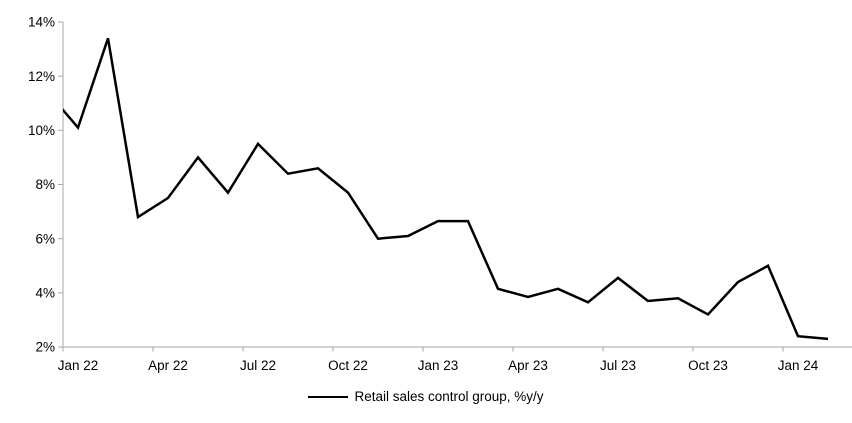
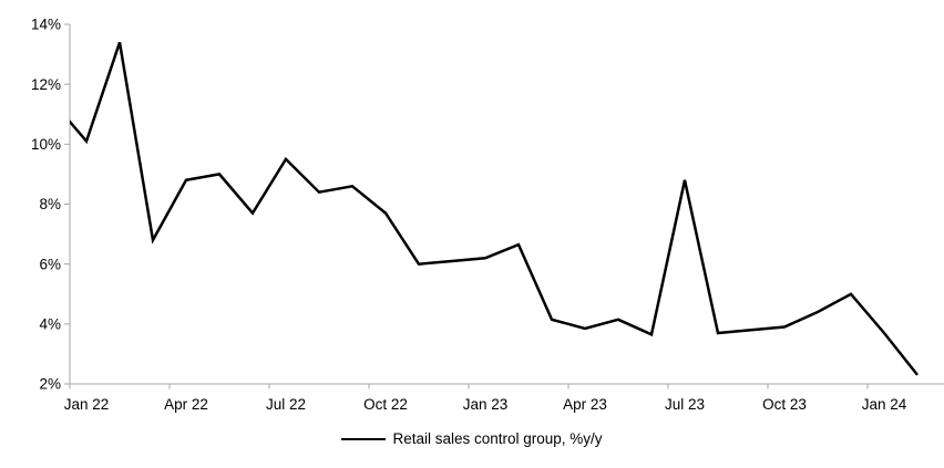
Apr 22: 7.5% -> 8.8%
Jan 23: 6.7% -> 6.2%
Jul 23: 4.5% -> 8.8%
Oct 23: 3.2% -> 3.9%
Jan 24: 2.4% -> 3.7%
